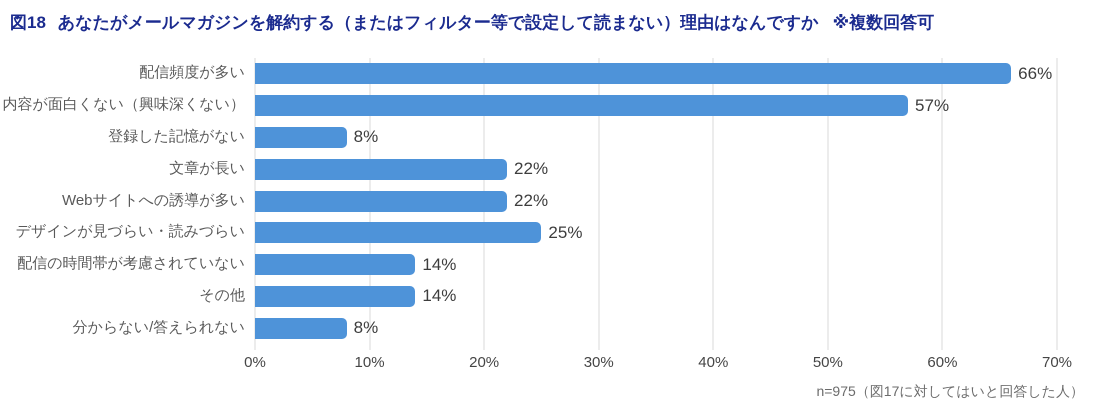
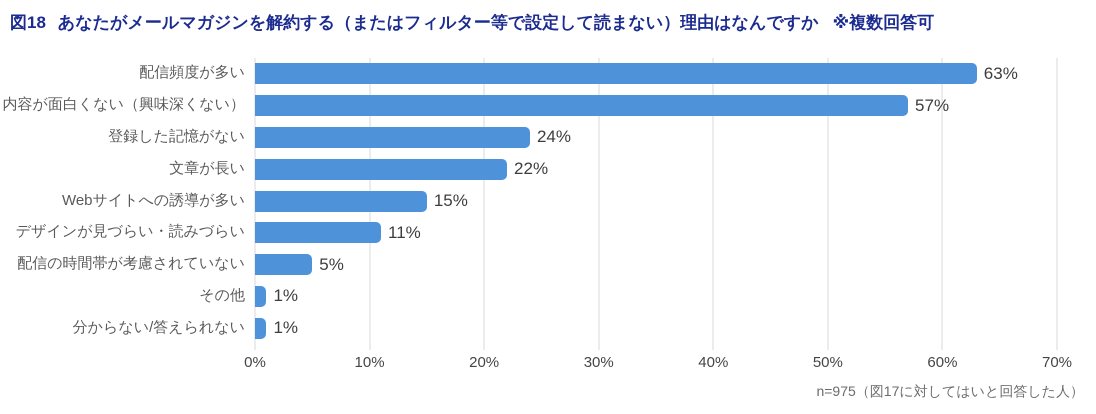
配信頻度が多い: 66% -> 63%
登録した記憶がない: 8% -> 24%
Webサイトへの誘導が多い: 22% -> 15%
デザインが見づらい・読みづらい: 25% -> 11%
配信の時間帯が考慮されていない: 14% -> 5%
その他: 14% -> 1%
分からない/答えられない: 8% -> 1%
